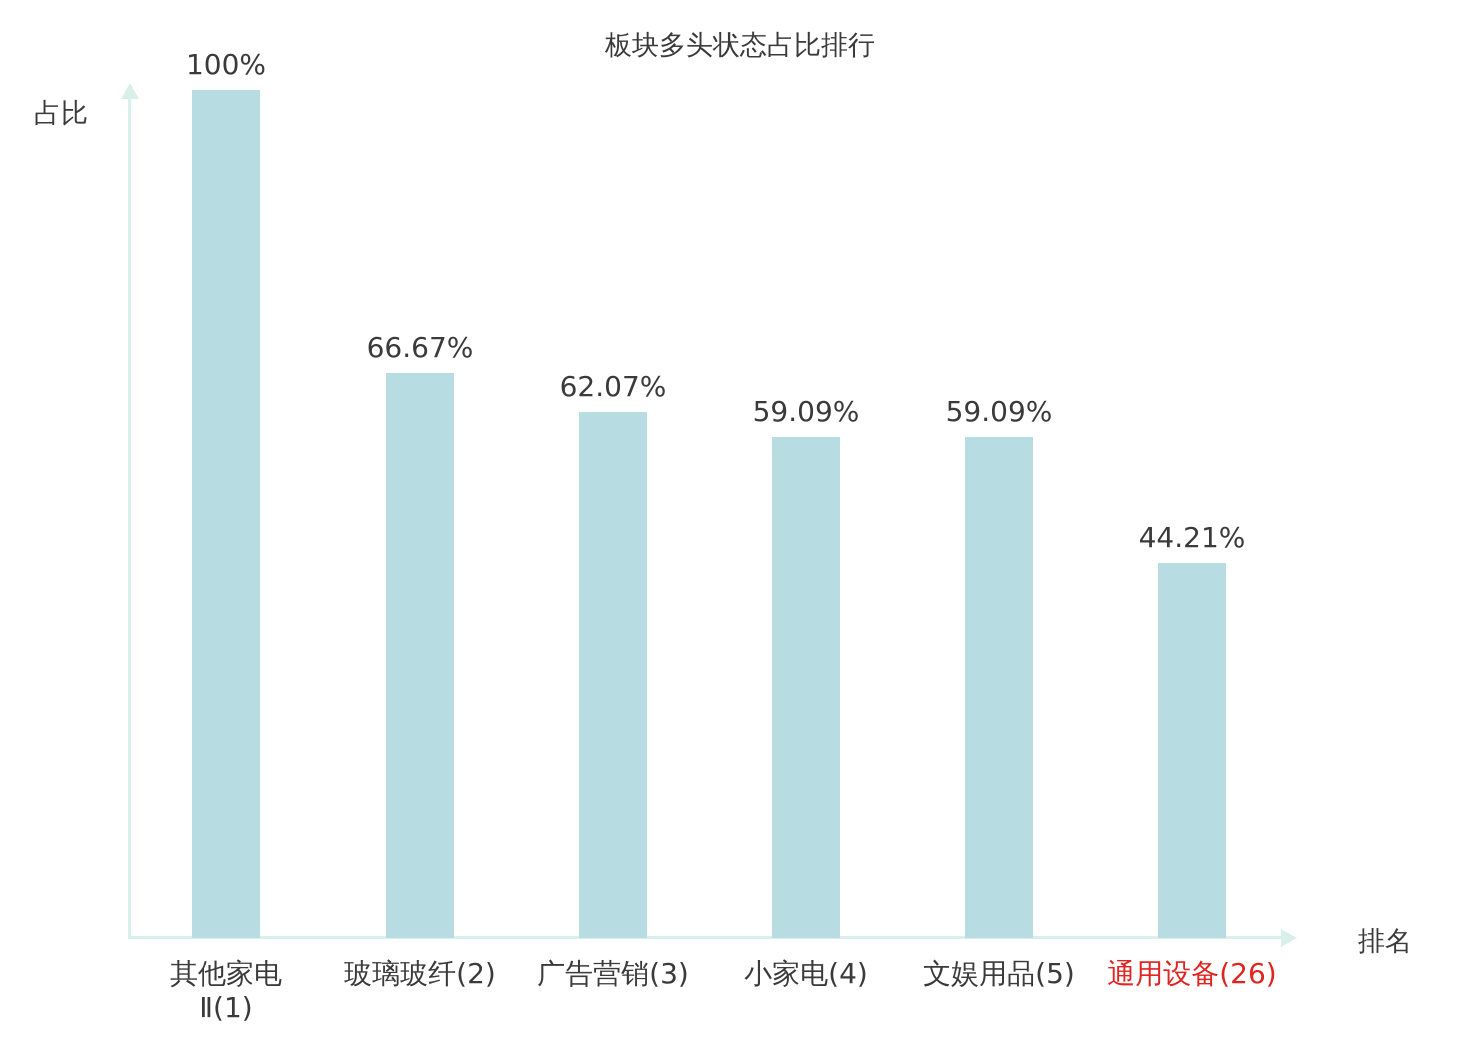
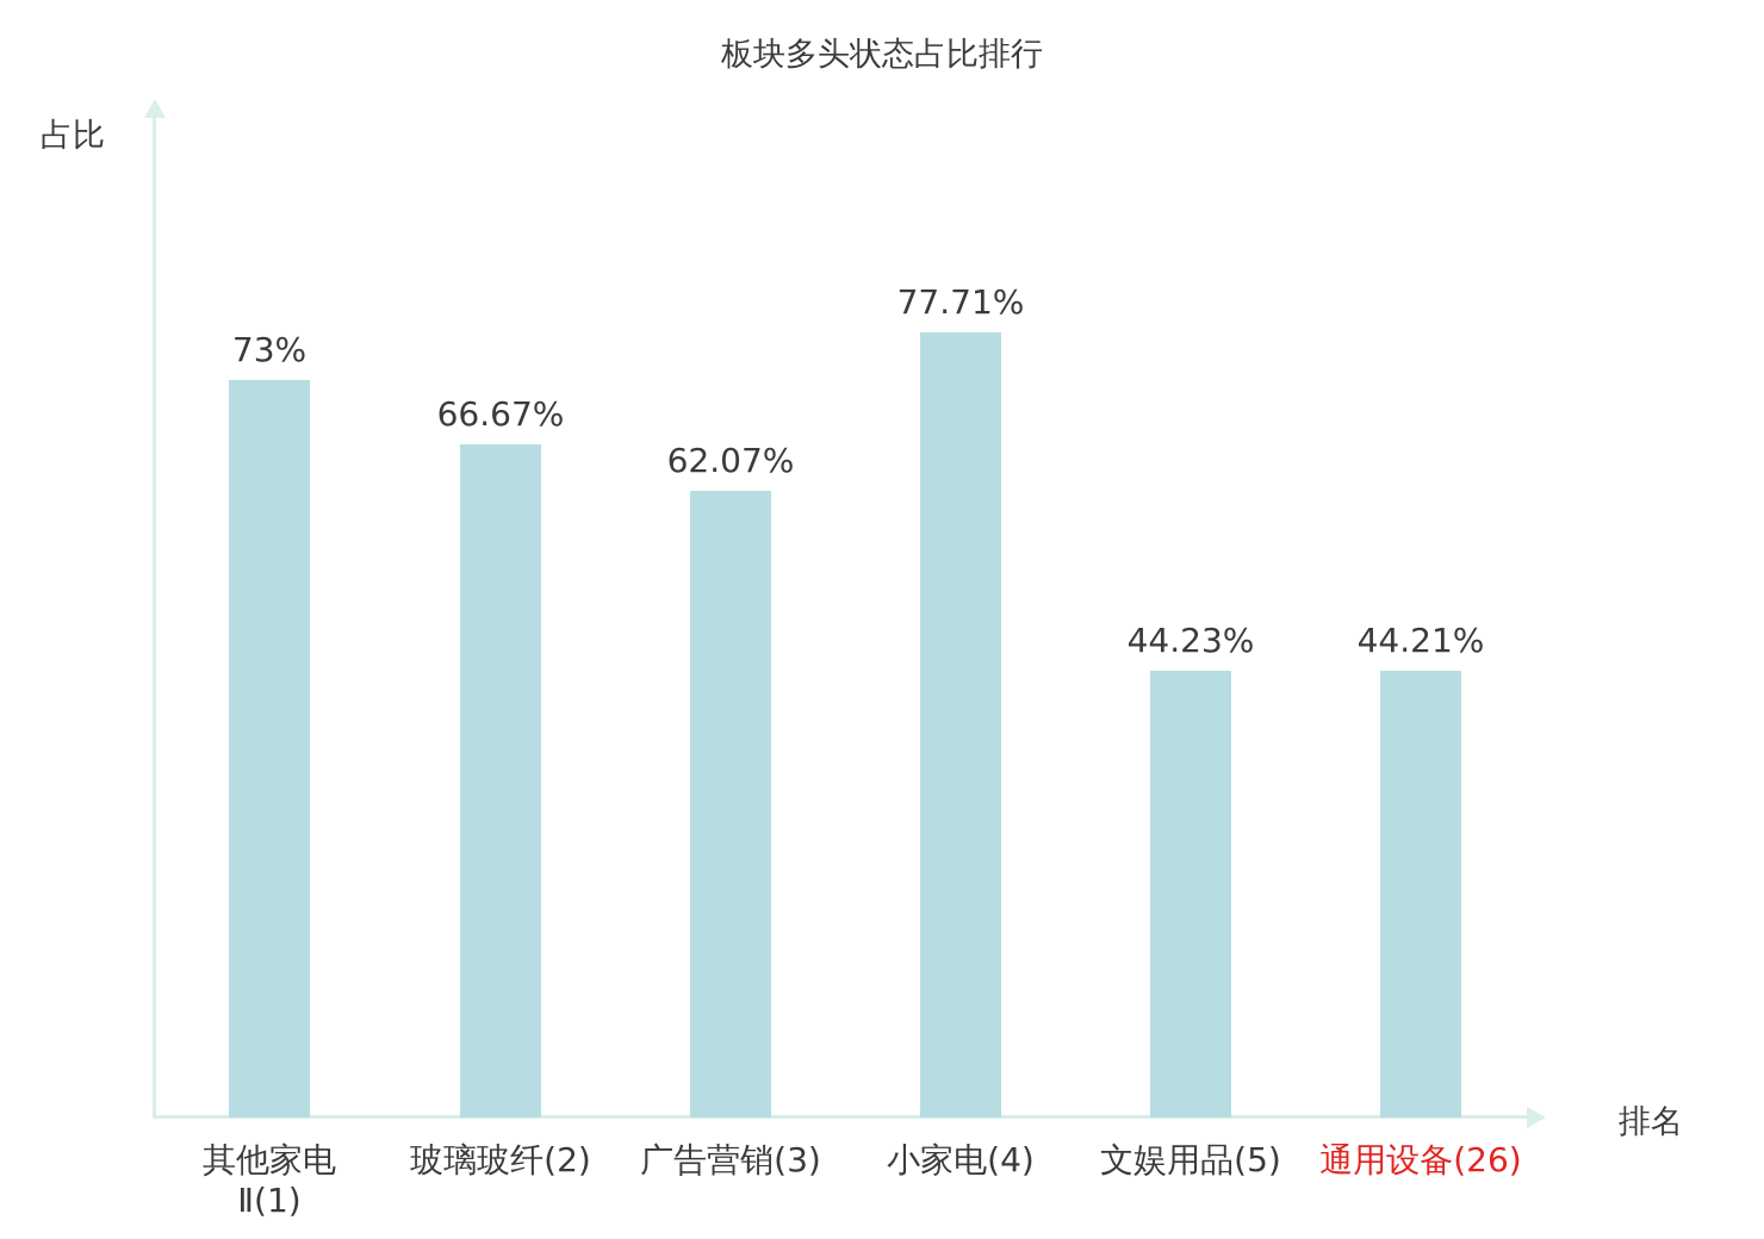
其他家电 Ⅱ(1): 100% -> 73%
小家电(4): 59.09% -> 77.71%
文娱用品(5): 59.09% -> 44.23%
